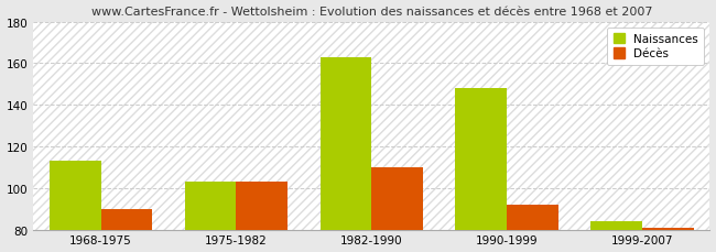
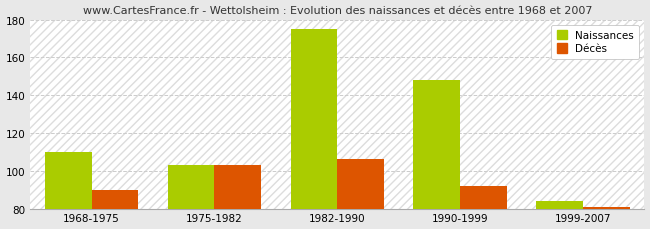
Naissances/1968-1975: 113 -> 110
Naissances/1982-1990: 163 -> 175
Décès/1982-1990: 110 -> 106
